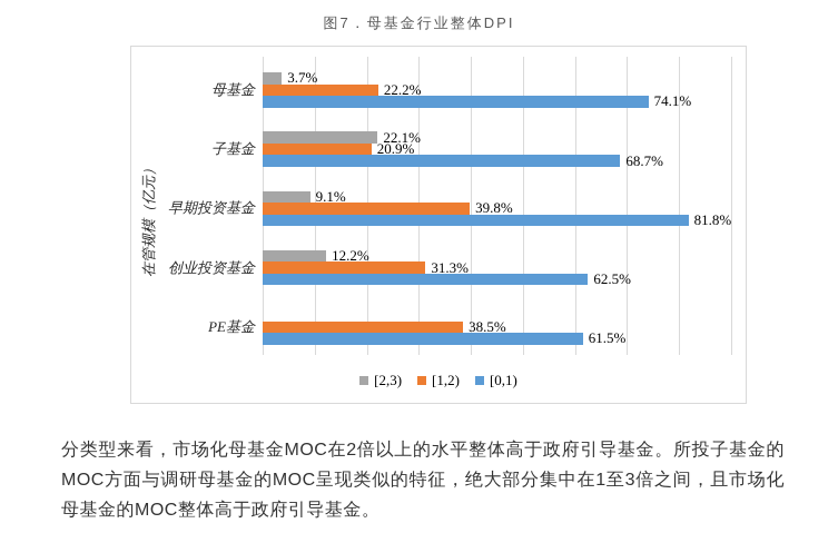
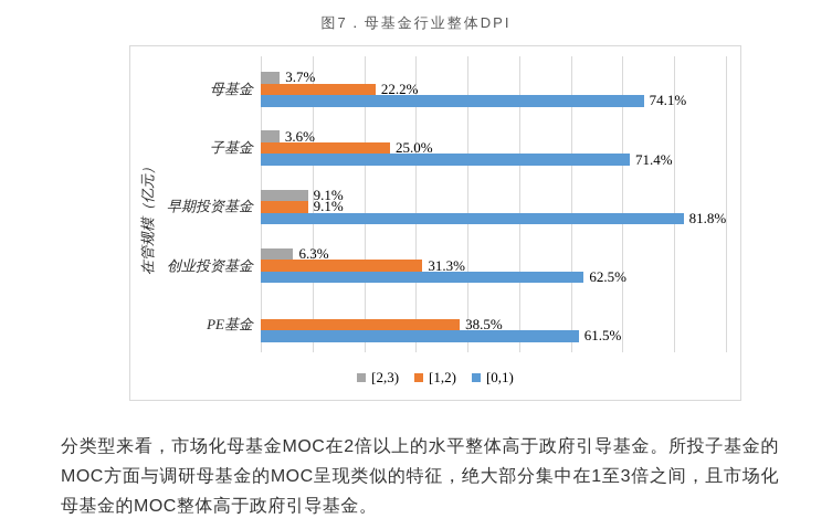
[2,3)/子基金: 22.1% -> 3.6%
[1,2)/子基金: 20.9% -> 25.0%
[0,1)/子基金: 68.7% -> 71.4%
[1,2)/早期投资基金: 39.8% -> 9.1%
[2,3)/创业投资基金: 12.2% -> 6.3%
